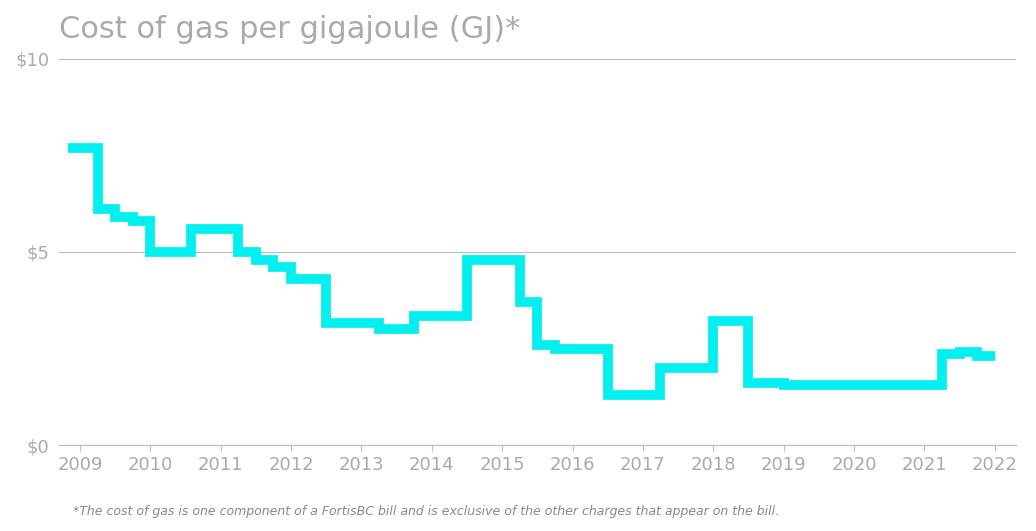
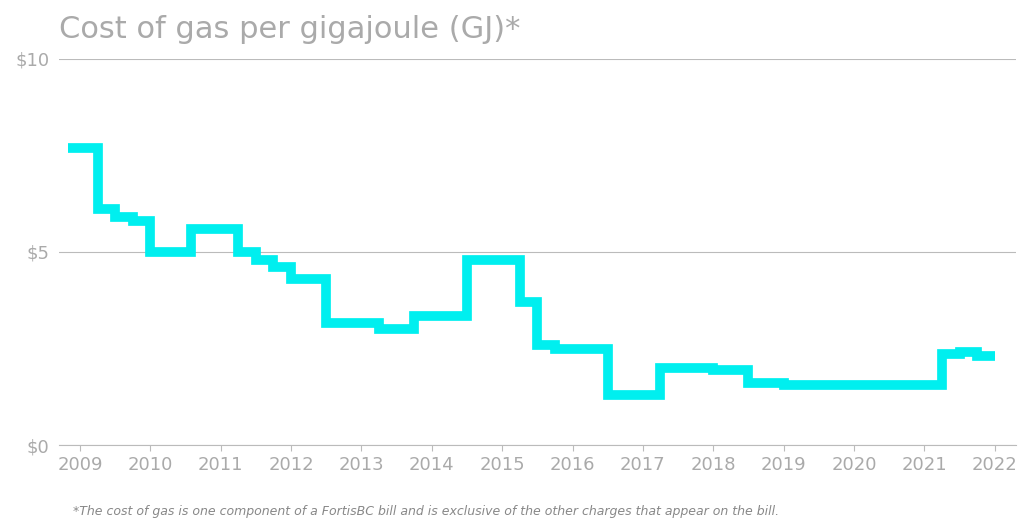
2018: $3.20 -> $1.95
